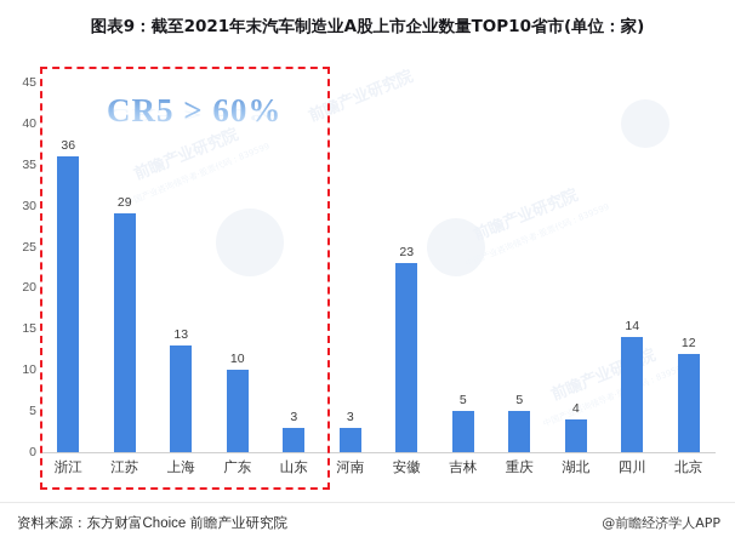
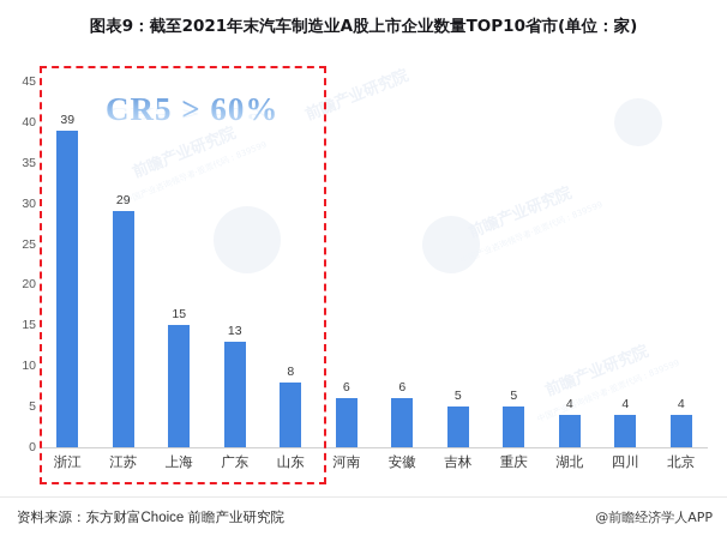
浙江: 36 -> 39
上海: 13 -> 15
广东: 10 -> 13
山东: 3 -> 8
河南: 3 -> 6
安徽: 23 -> 6
四川: 14 -> 4
北京: 12 -> 4
